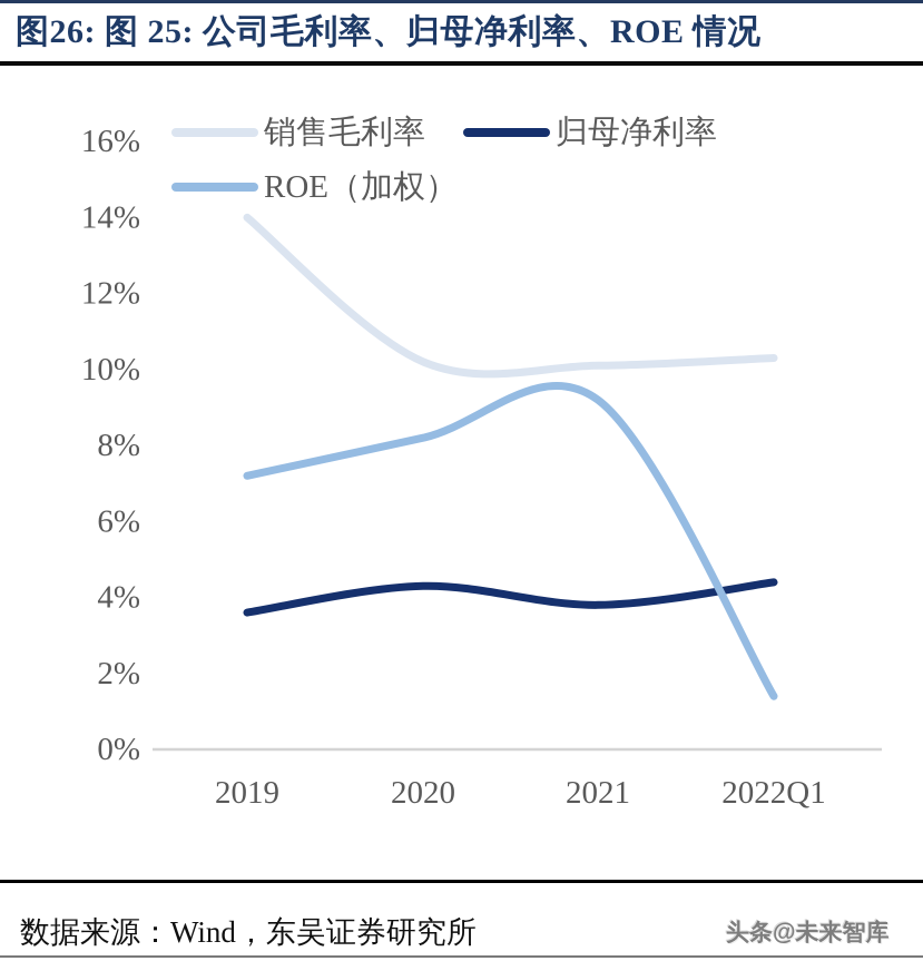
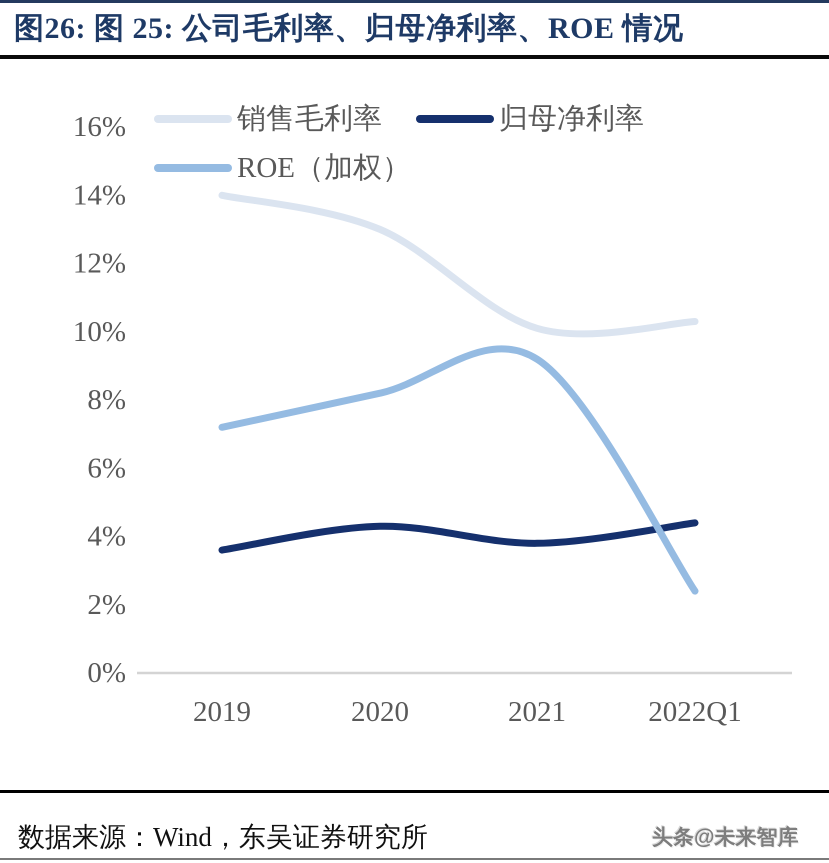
销售毛利率/2020: 10.2% -> 13.0%
ROE（加权）/2022Q1: 1.4% -> 2.4%
